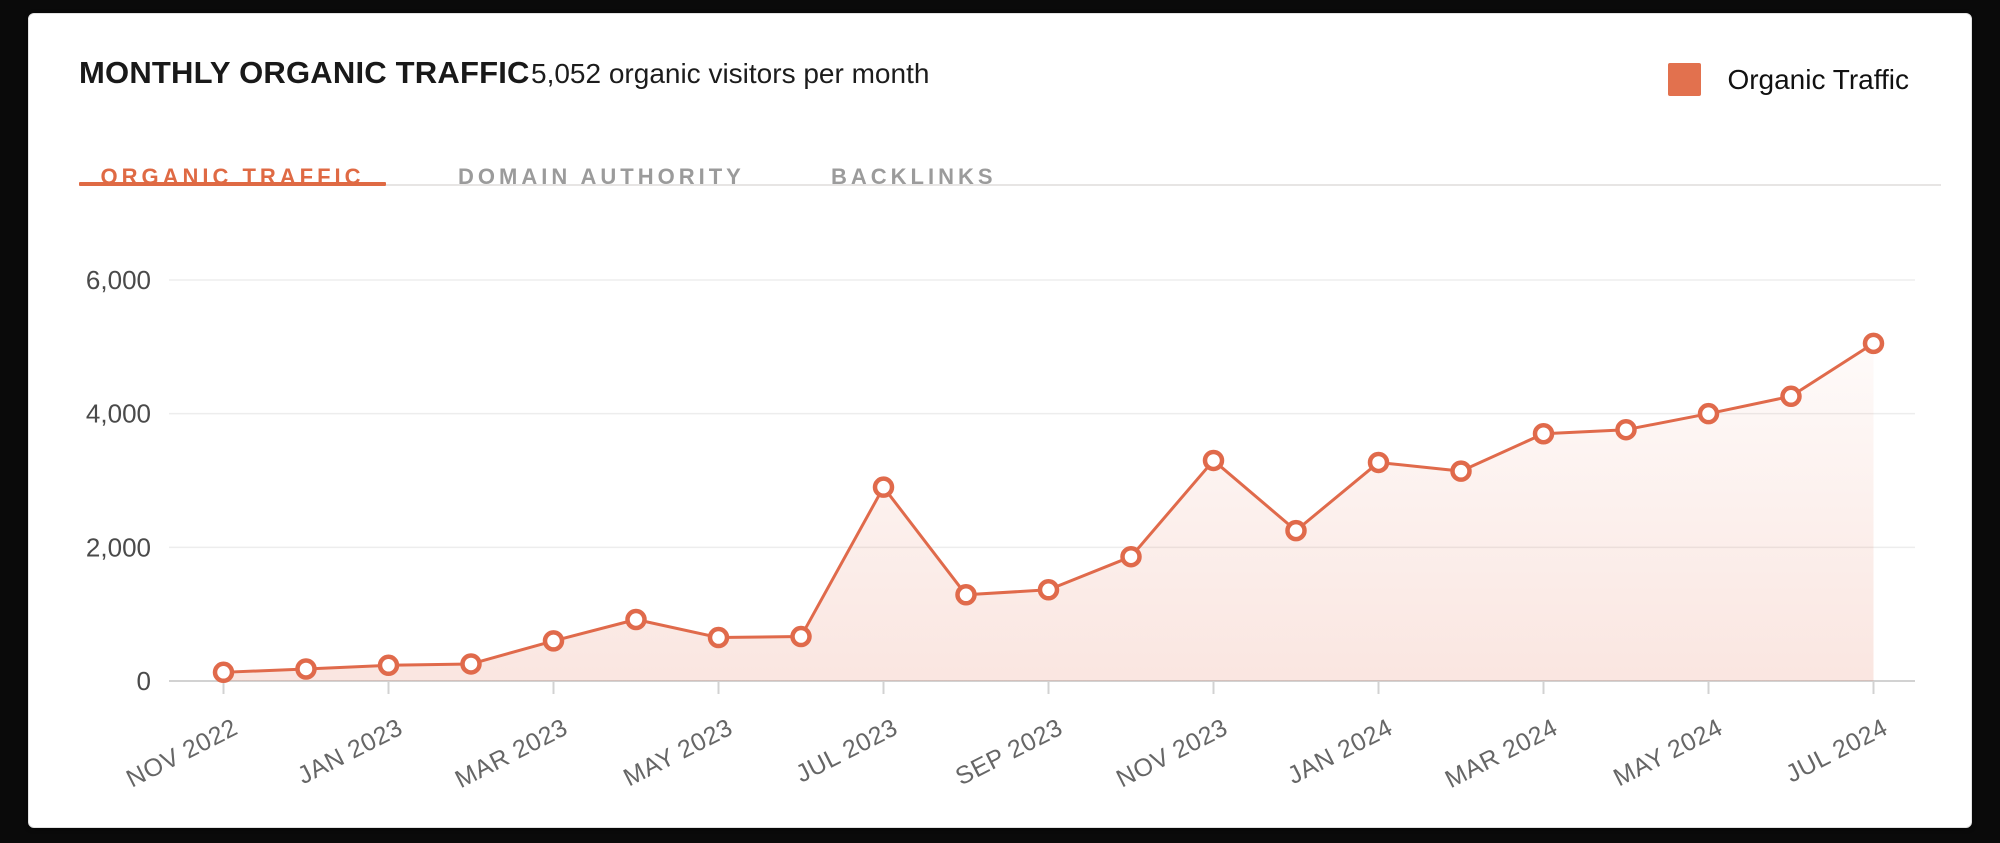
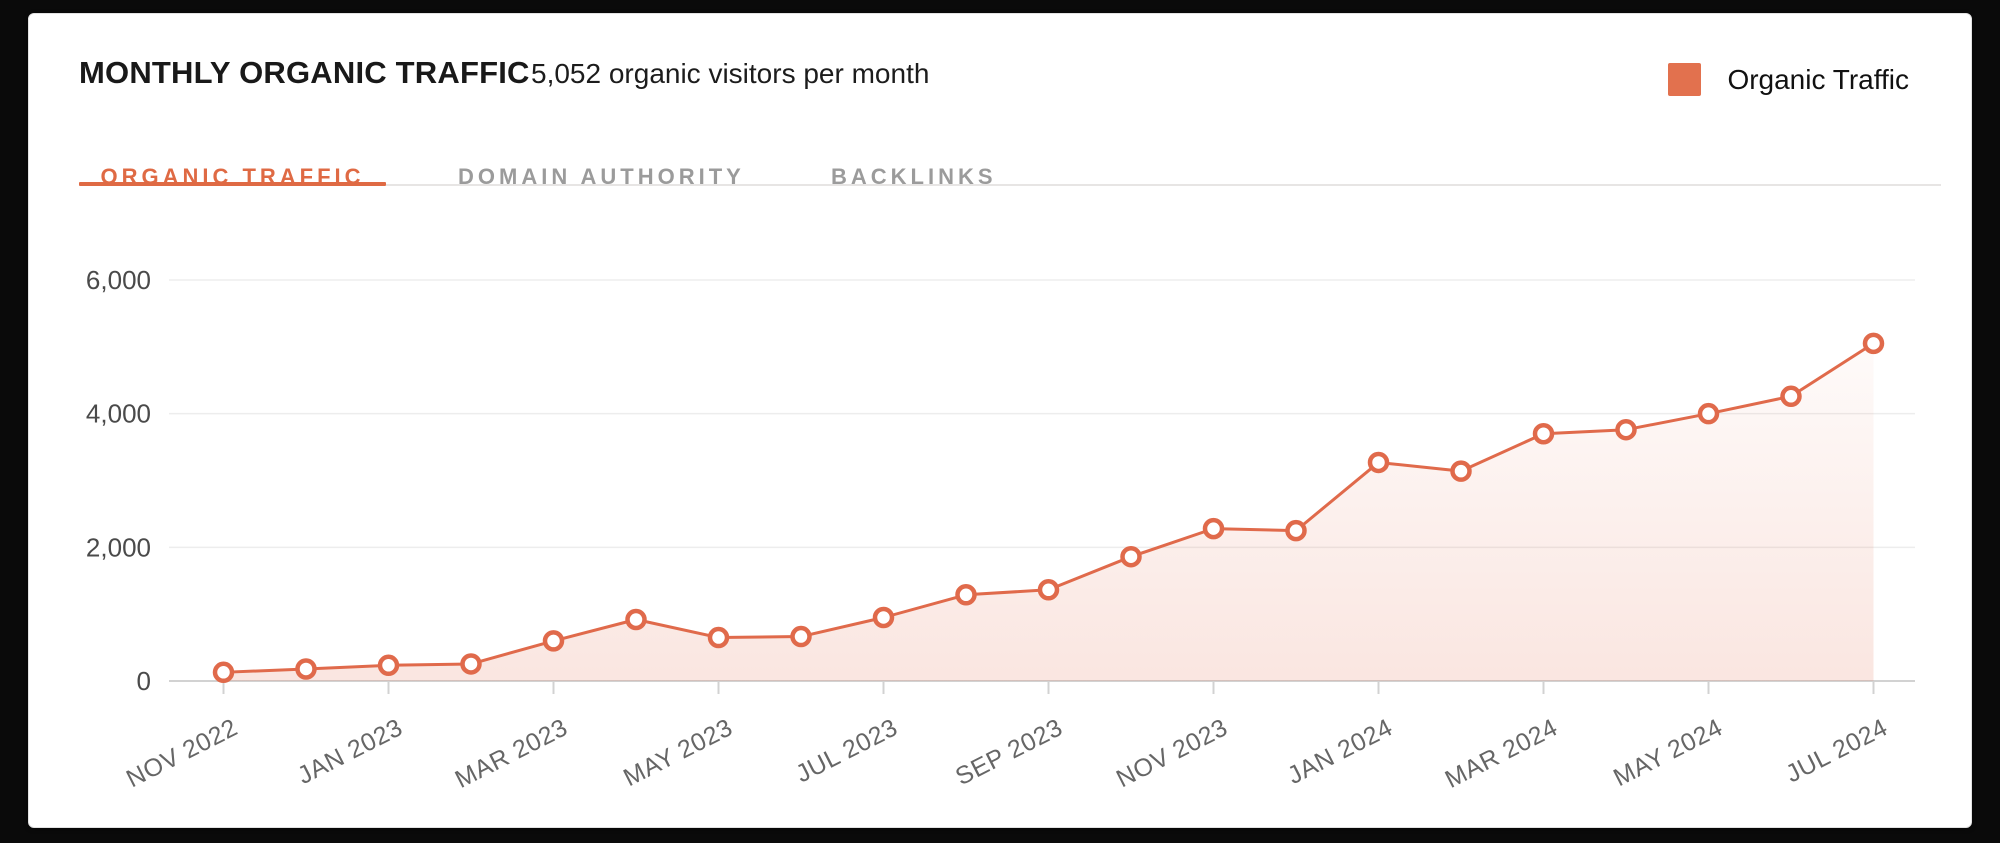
JUL 2023: 2900 -> 1000
NOV 2023: 3300 -> 2300
